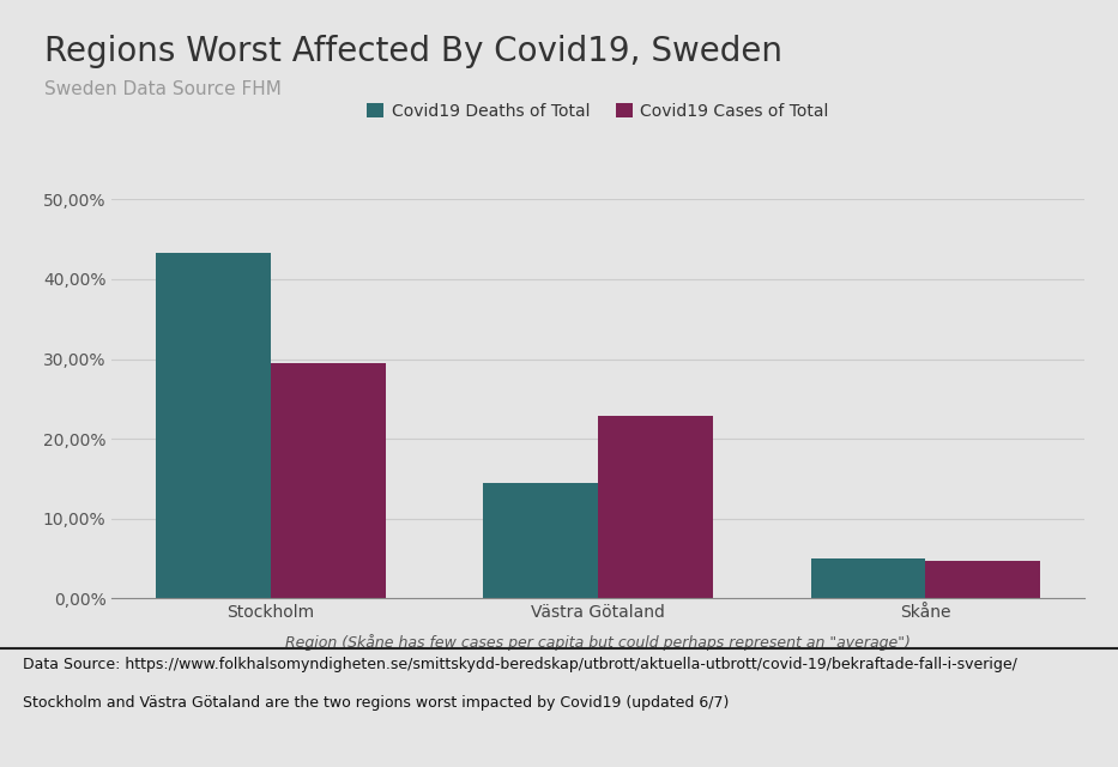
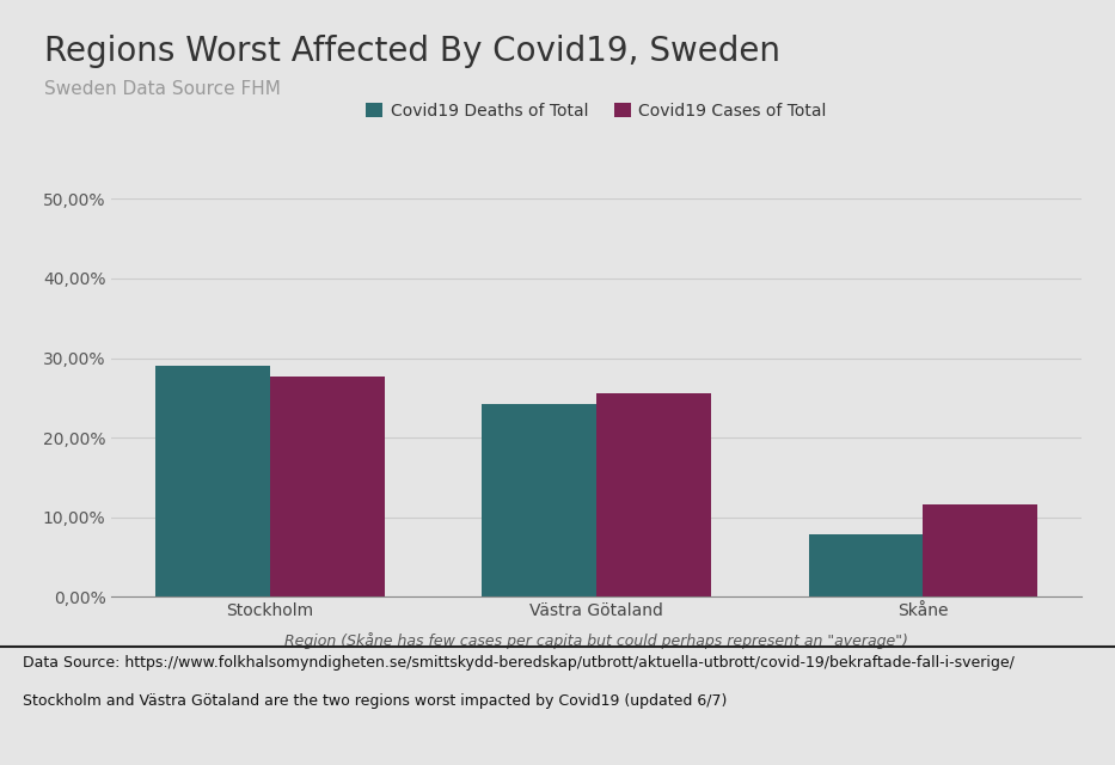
Covid19 Deaths of Total/Stockholm: 43,3% -> 29,0%
Covid19 Cases of Total/Stockholm: 29,5% -> 27,6%
Covid19 Deaths of Total/Västra Götaland: 14,4% -> 24,2%
Covid19 Cases of Total/Västra Götaland: 22,8% -> 25,6%
Covid19 Deaths of Total/Skåne: 5,0% -> 7,8%
Covid19 Cases of Total/Skåne: 4,7% -> 11,6%
